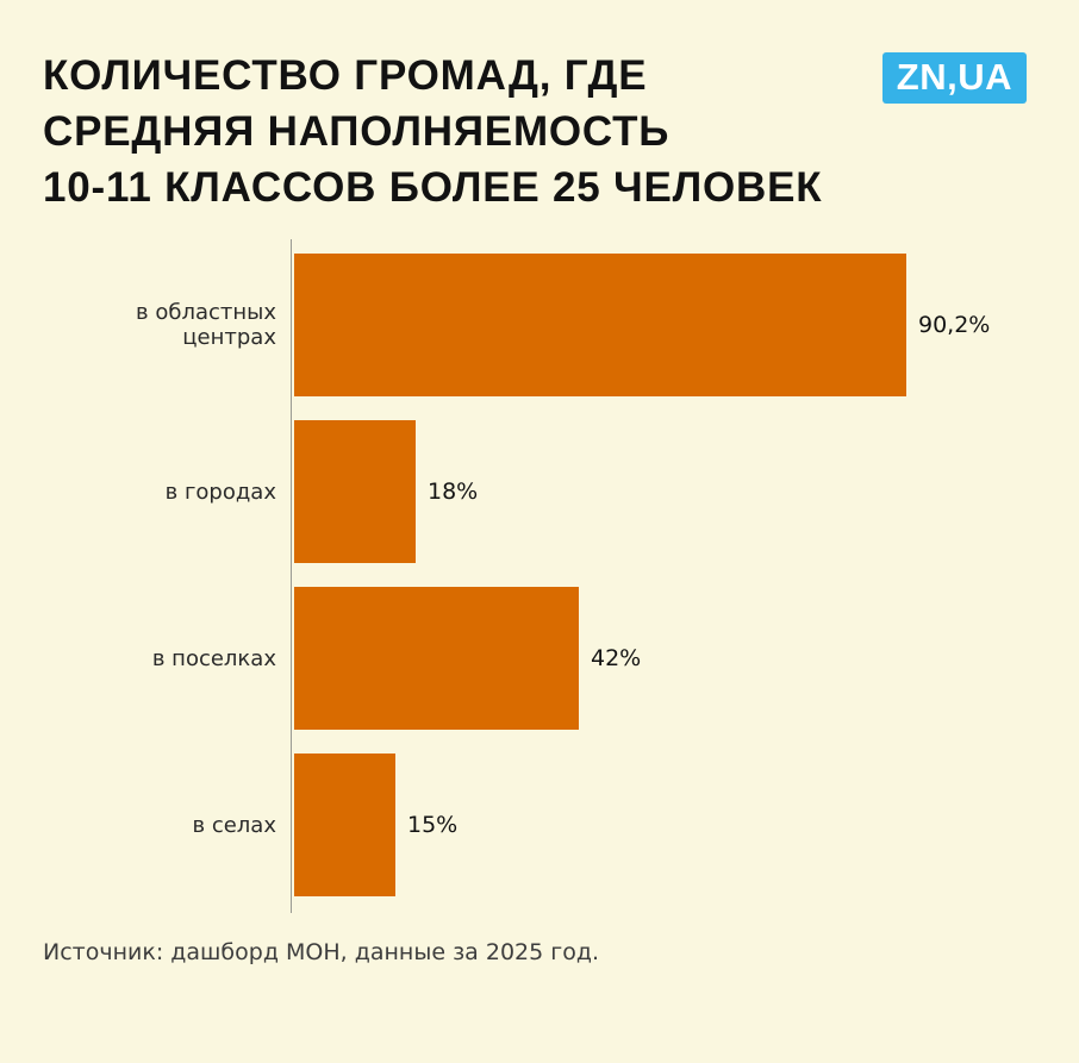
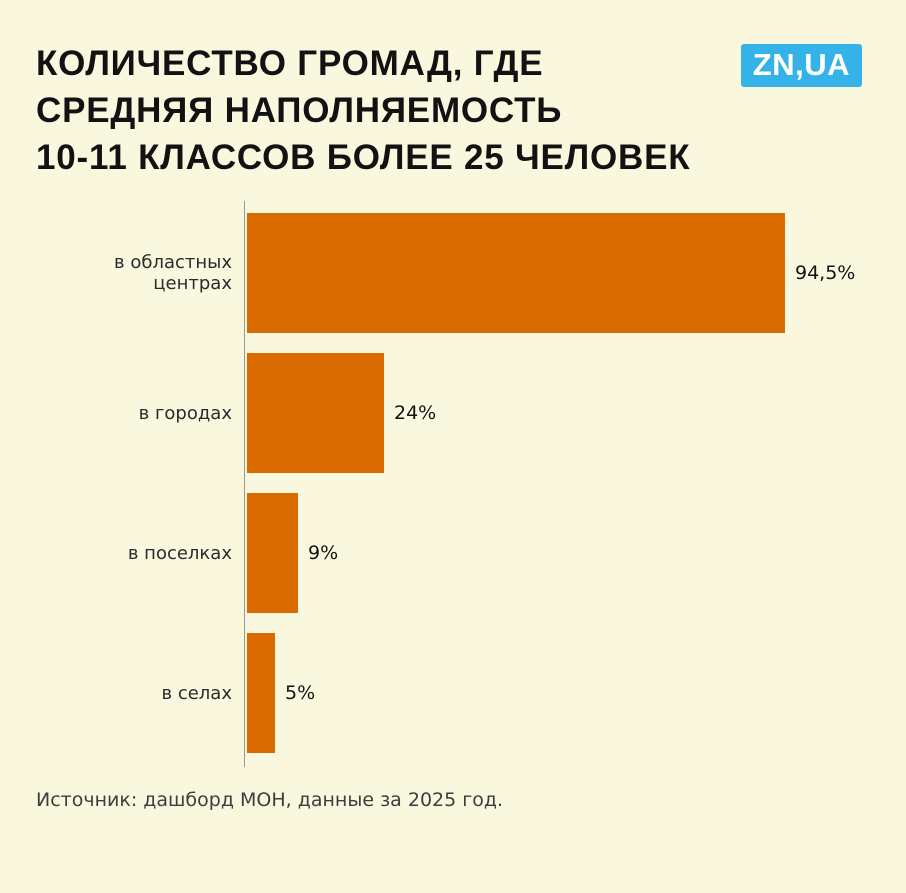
в областных центрах: 90,2% -> 94,5%
в городах: 18% -> 24%
в поселках: 42% -> 9%
в селах: 15% -> 5%
